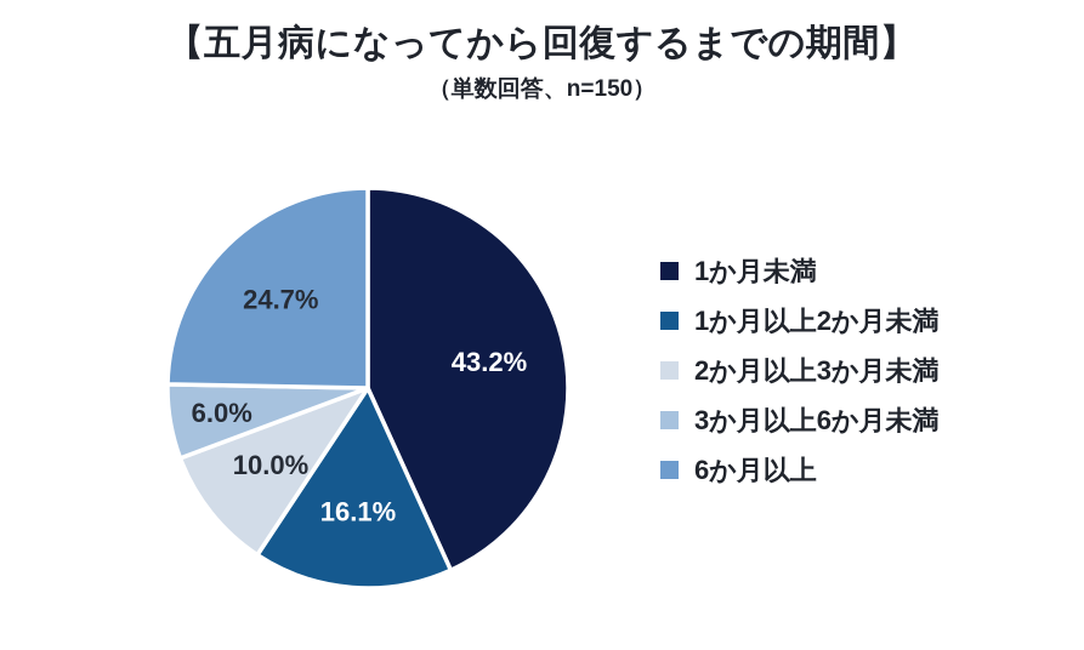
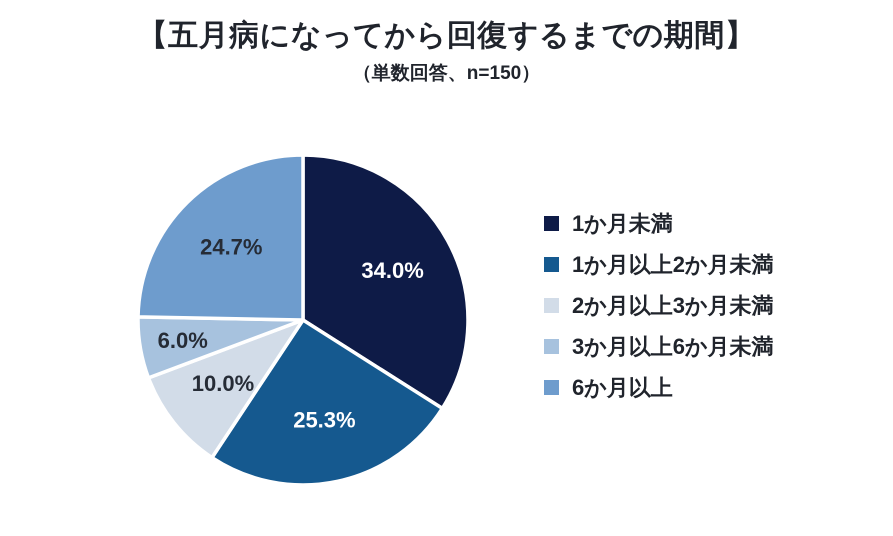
1か月未満: 43.2% -> 34.0%
1か月以上2か月未満: 16.1% -> 25.3%
